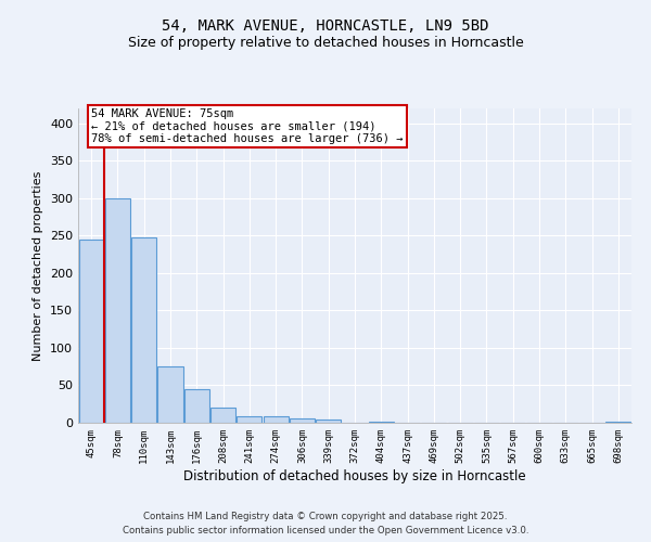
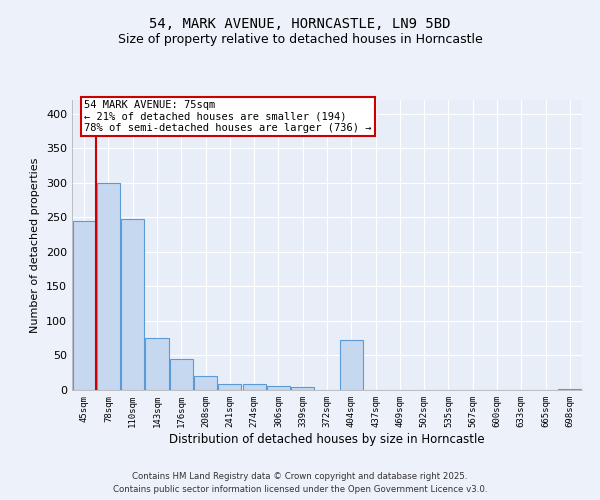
404sqm: 2 -> 72
